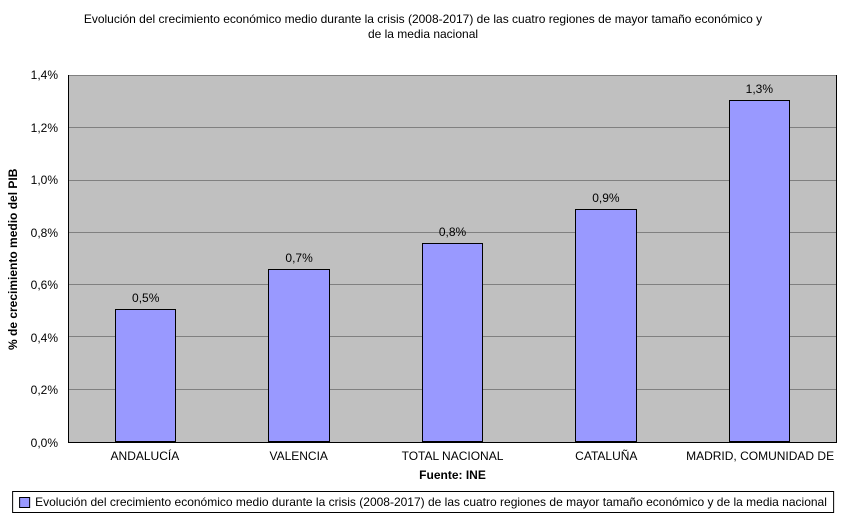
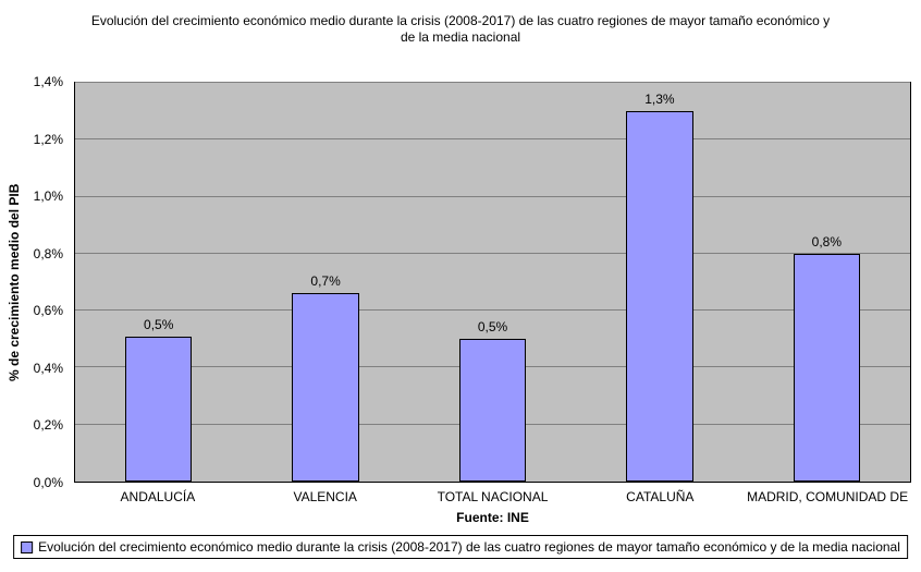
TOTAL NACIONAL: 0,8% -> 0,5%
CATALUÑA: 0,9% -> 1,3%
MADRID, COMUNIDAD DE: 1,3% -> 0,8%
